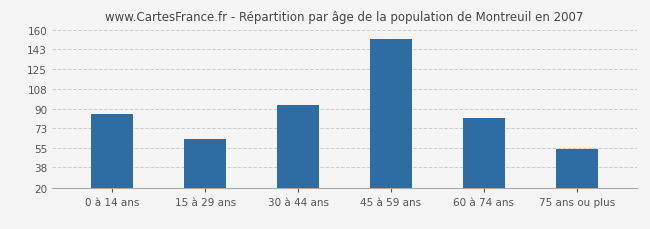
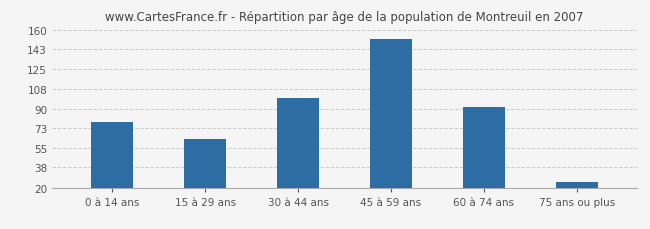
0 à 14 ans: 85 -> 78
30 à 44 ans: 93 -> 100
60 à 74 ans: 82 -> 92
75 ans ou plus: 54 -> 25
